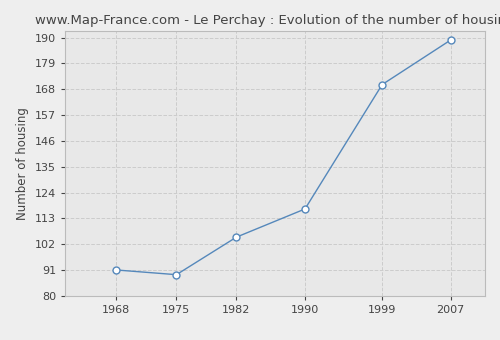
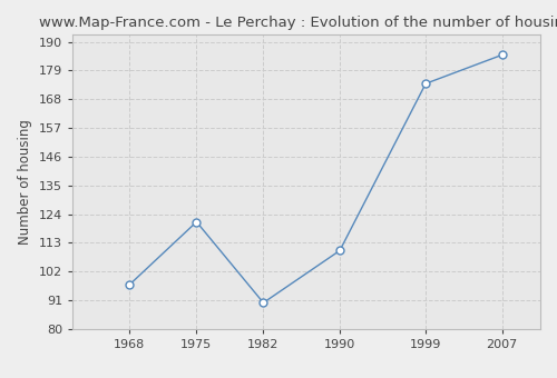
1968: 91 -> 97
1975: 89 -> 121
1982: 105 -> 90
1990: 117 -> 110
1999: 170 -> 174
2007: 189 -> 185
